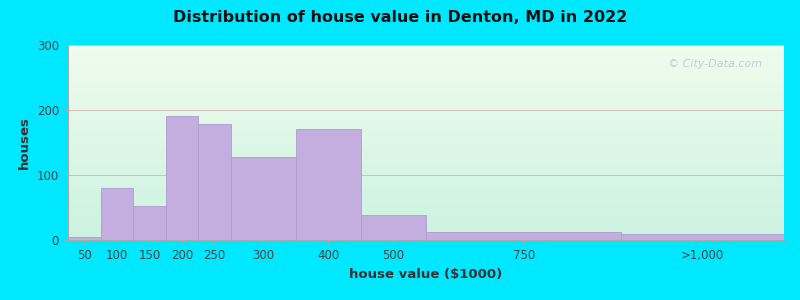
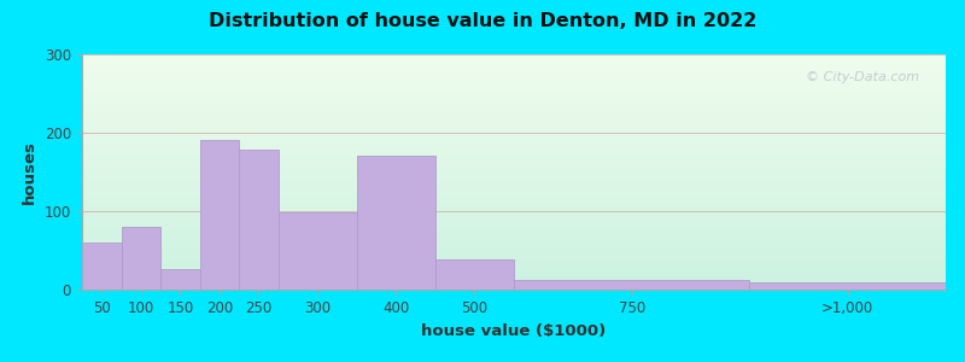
50: 5 -> 60
150: 52 -> 26
300: 128 -> 98
